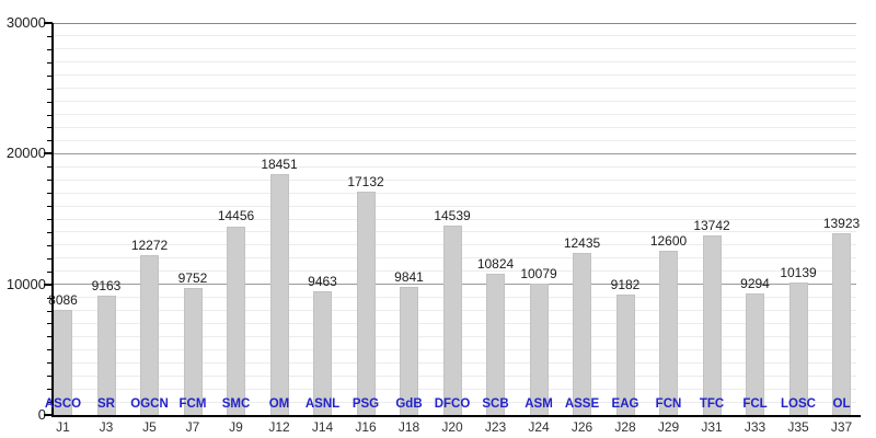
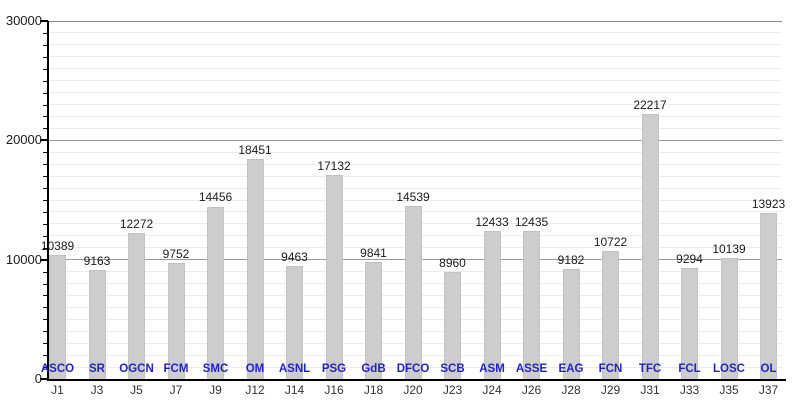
J1: 8086 -> 10389
J23: 10824 -> 8960
J24: 10079 -> 12433
J29: 12600 -> 10722
J31: 13742 -> 22217
